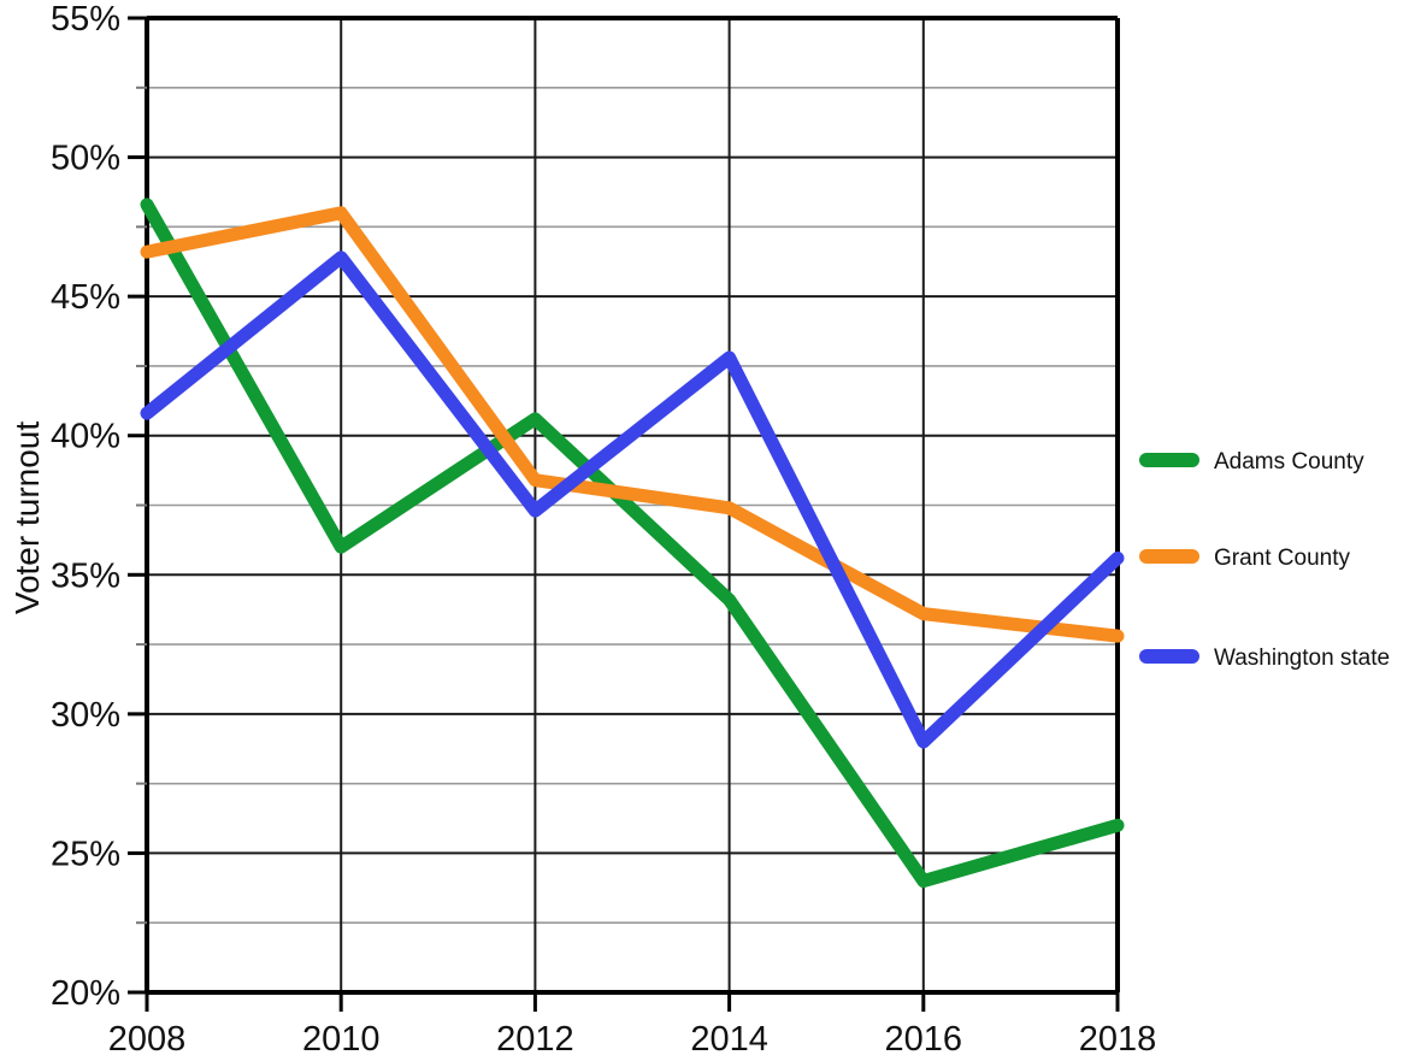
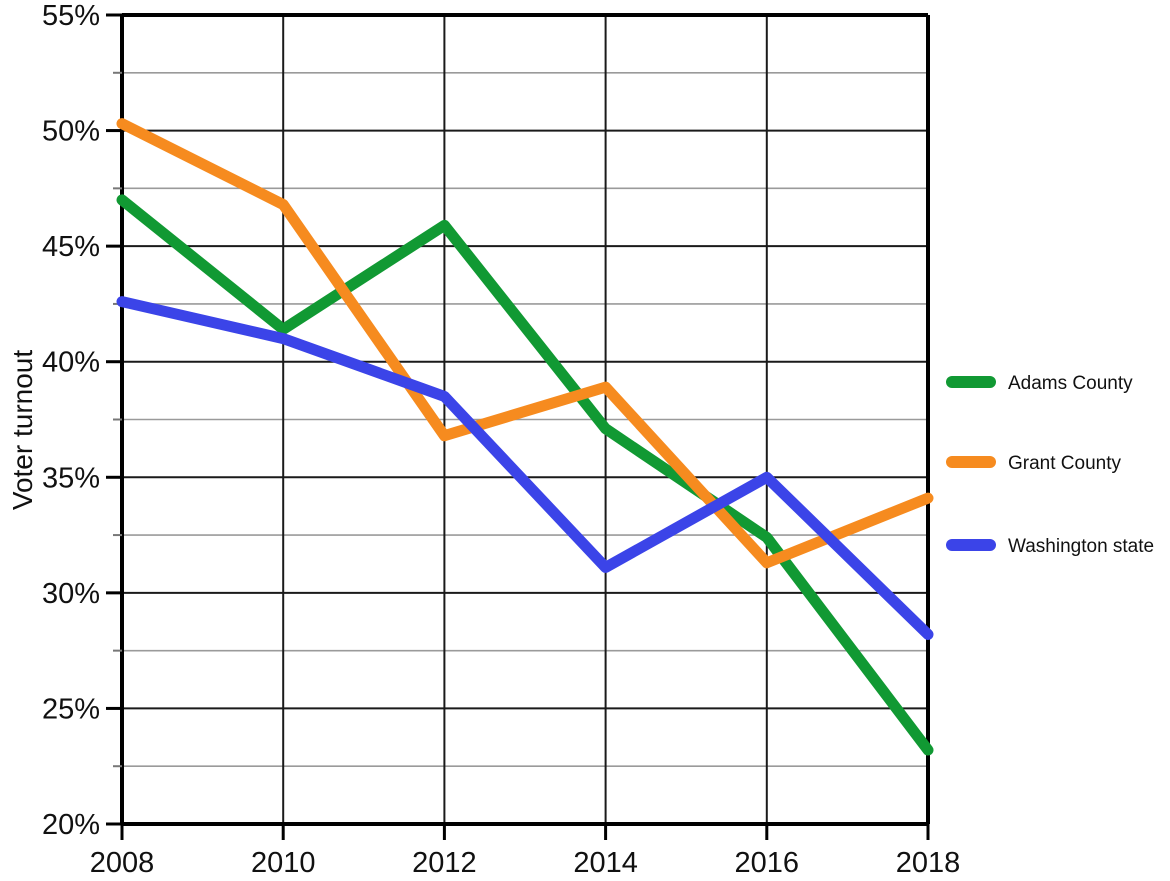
Adams County/2008: 48.3% -> 47.0%
Grant County/2008: 46.6% -> 50.3%
Washington state/2008: 40.8% -> 42.6%
Adams County/2010: 36.0% -> 41.4%
Grant County/2010: 48.0% -> 46.8%
Washington state/2010: 46.4% -> 41.0%
Adams County/2012: 40.6% -> 45.9%
Grant County/2012: 38.4% -> 36.8%
Washington state/2012: 37.3% -> 38.5%
Adams County/2014: 34.1% -> 37.1%
Grant County/2014: 37.4% -> 38.9%
Washington state/2014: 42.8% -> 31.1%
Adams County/2016: 24.0% -> 32.4%
Grant County/2016: 33.6% -> 31.3%
Washington state/2016: 29.0% -> 35.0%
Adams County/2018: 26.0% -> 23.2%
Grant County/2018: 32.8% -> 34.1%
Washington state/2018: 35.6% -> 28.2%
